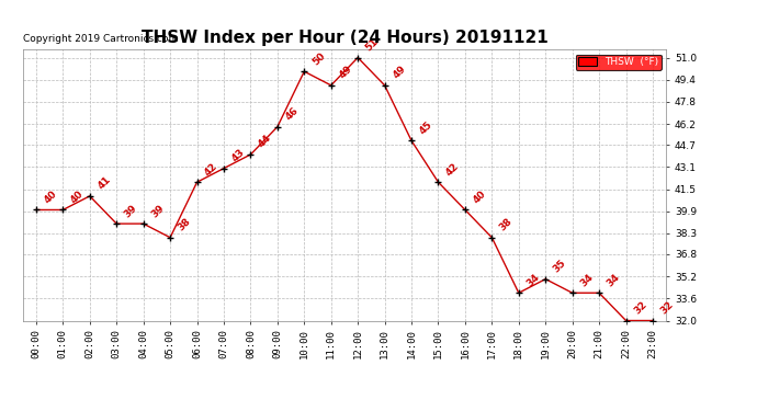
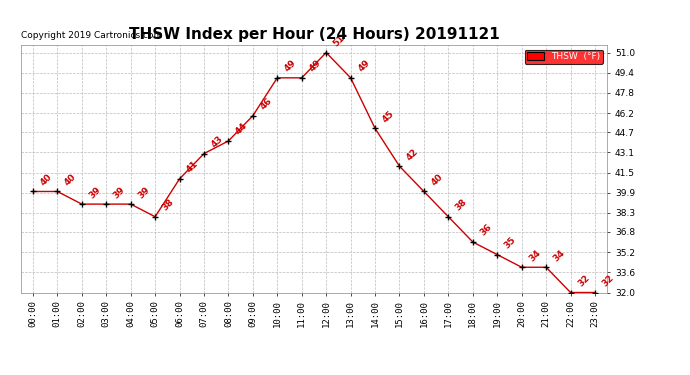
02:00: 41 -> 39
06:00: 42 -> 41
10:00: 50 -> 49
18:00: 34 -> 36
